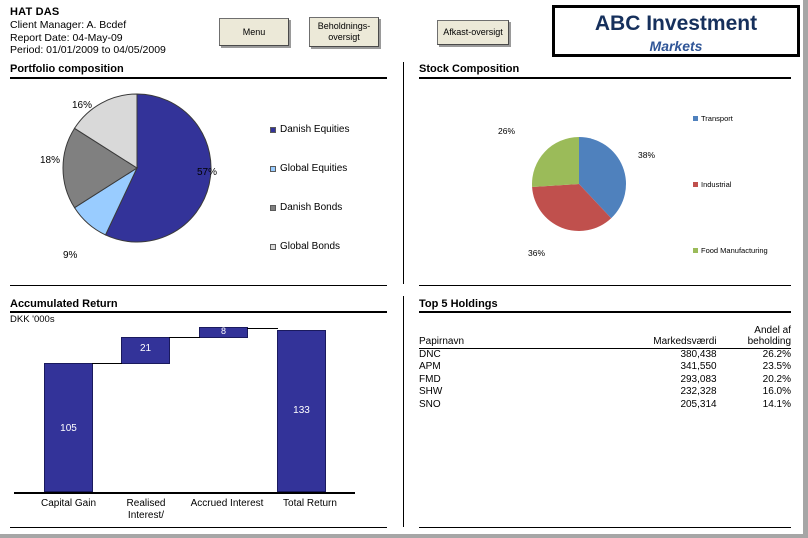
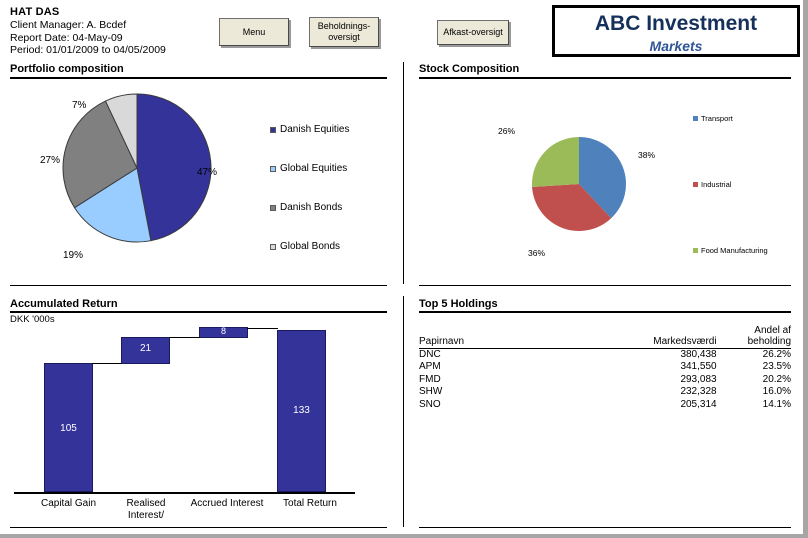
Portfolio composition/Danish Equities: 57% -> 47%
Portfolio composition/Global Equities: 9% -> 19%
Portfolio composition/Danish Bonds: 18% -> 27%
Portfolio composition/Global Bonds: 16% -> 7%
